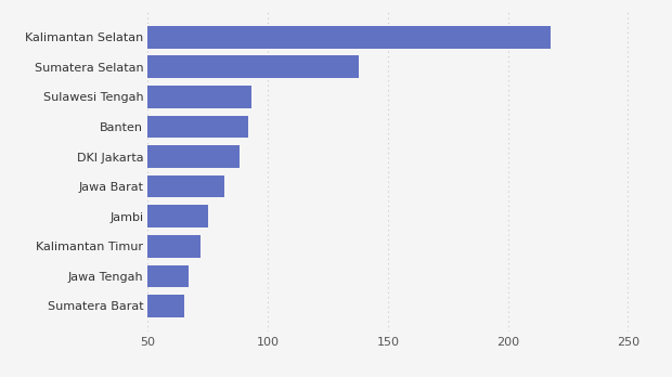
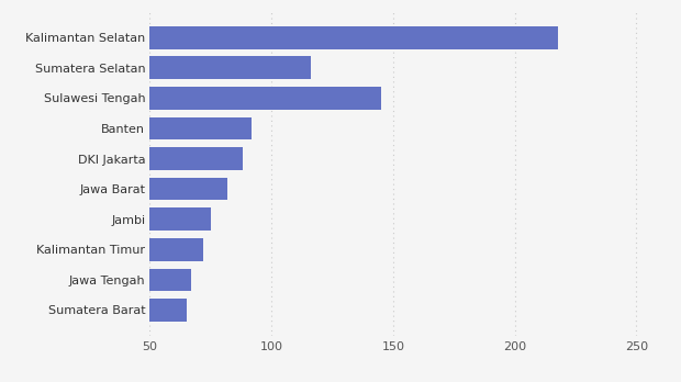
Sumatera Selatan: 138 -> 116
Sulawesi Tengah: 93 -> 145
